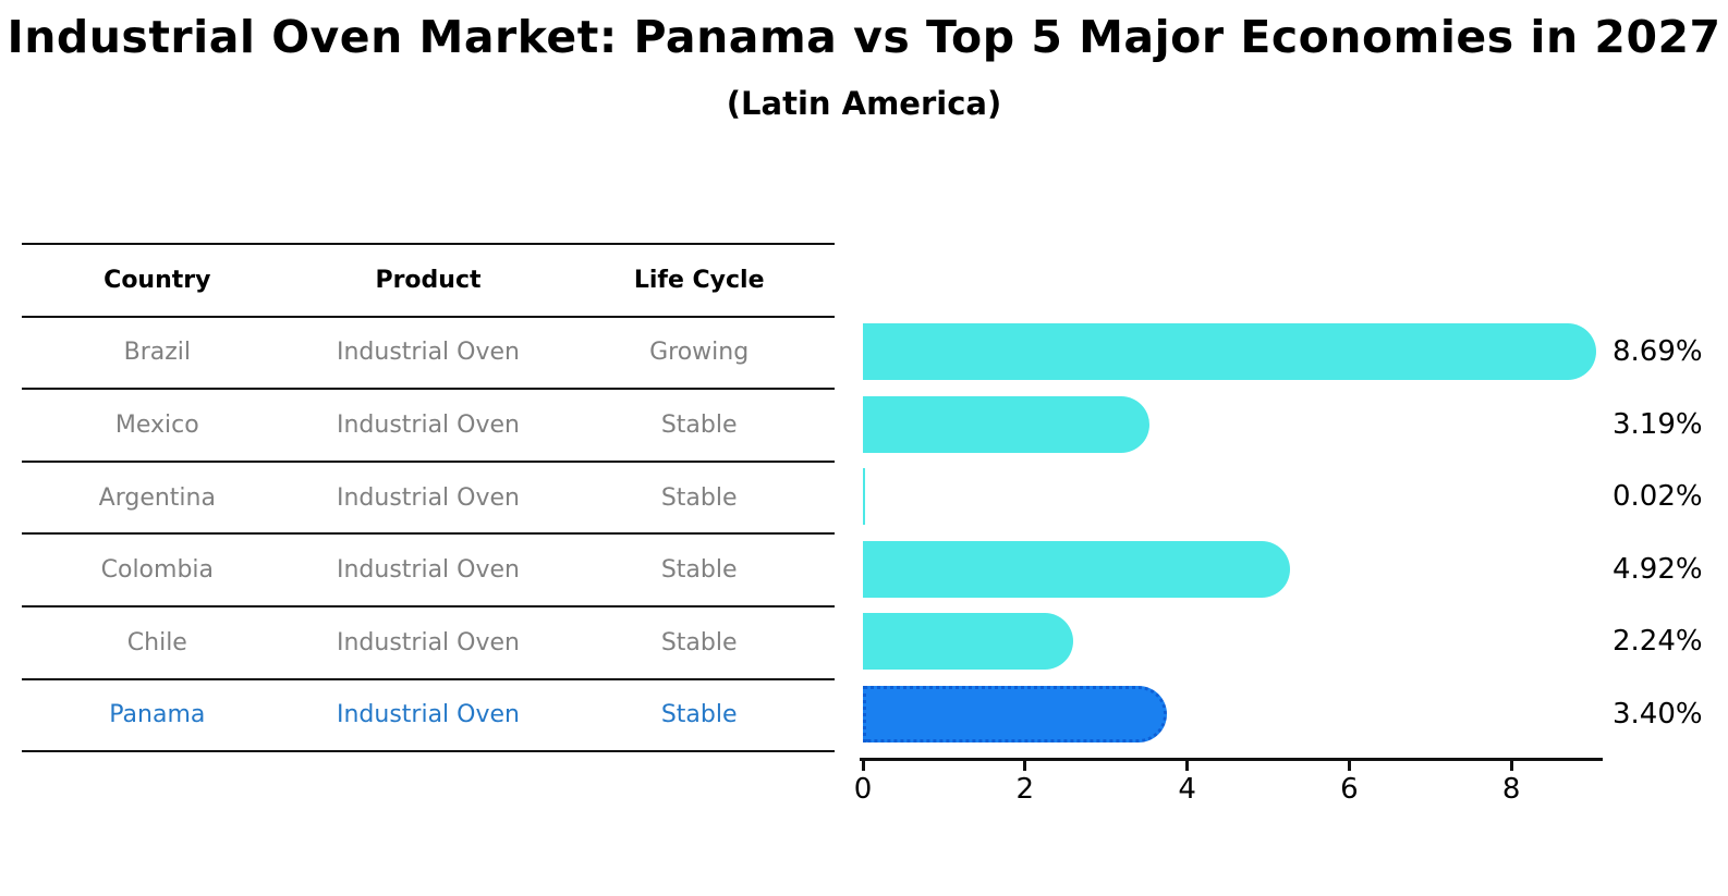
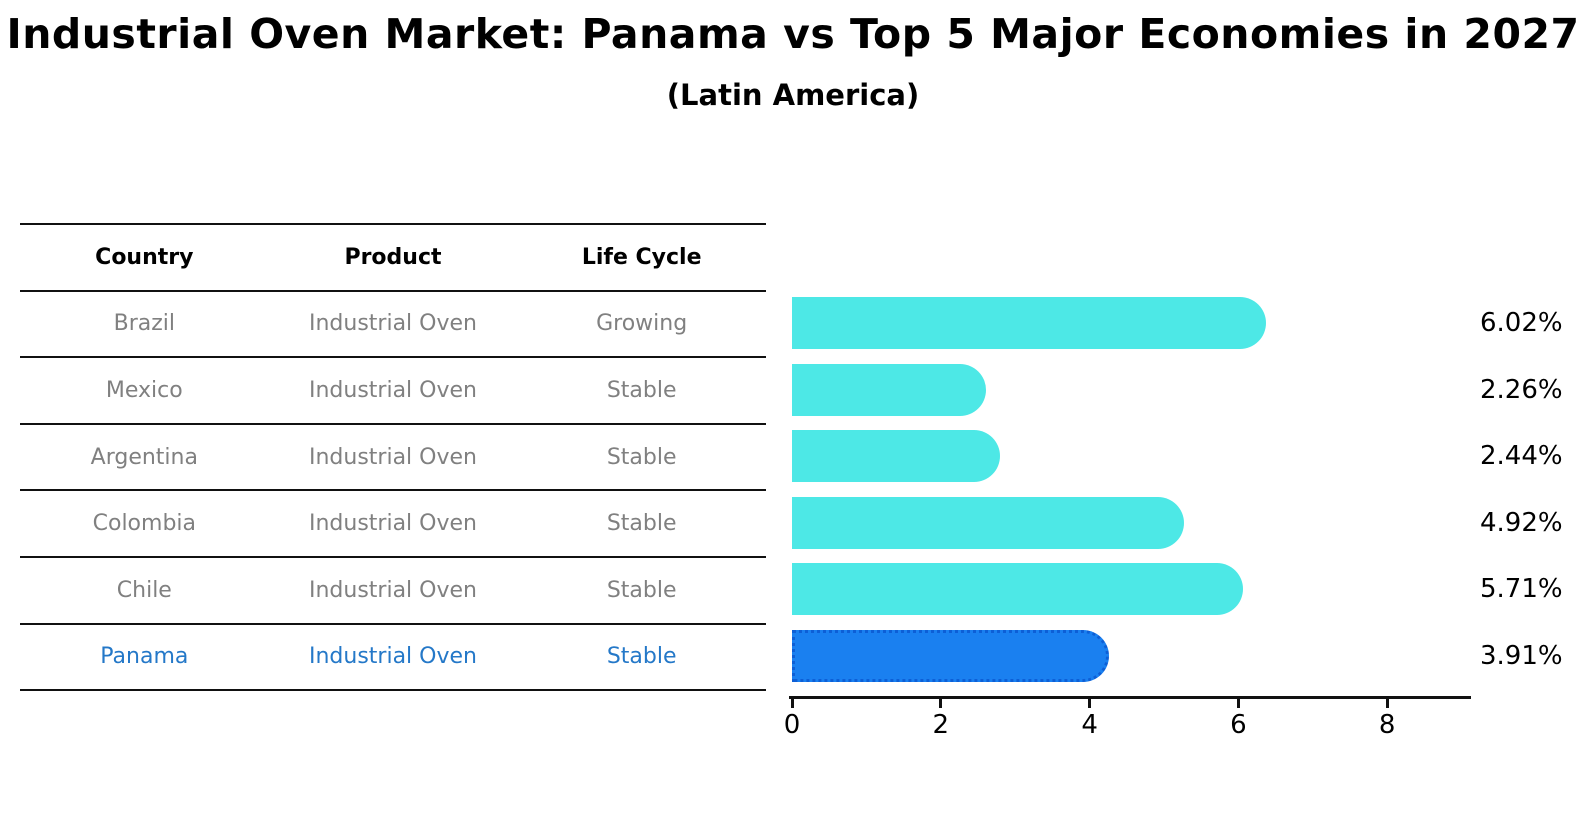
Brazil: 8.69% -> 6.02%
Mexico: 3.19% -> 2.26%
Argentina: 0.02% -> 2.44%
Chile: 2.24% -> 5.71%
Panama: 3.40% -> 3.91%
